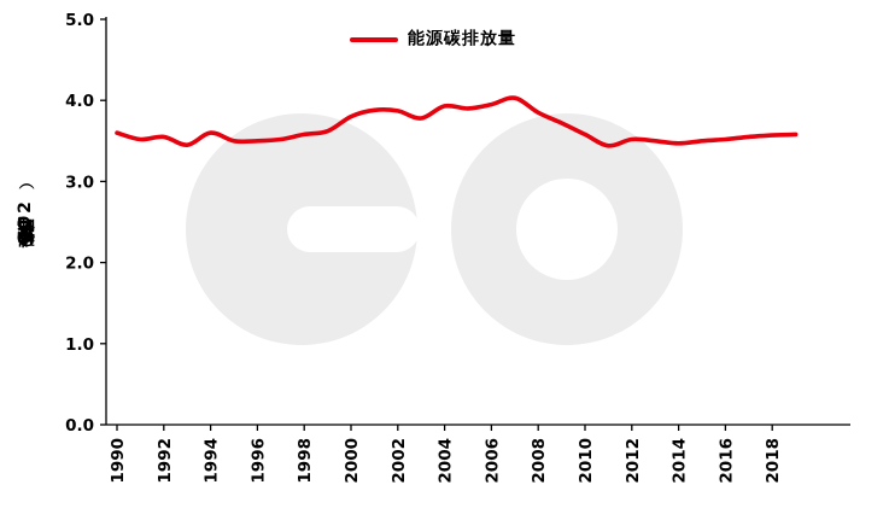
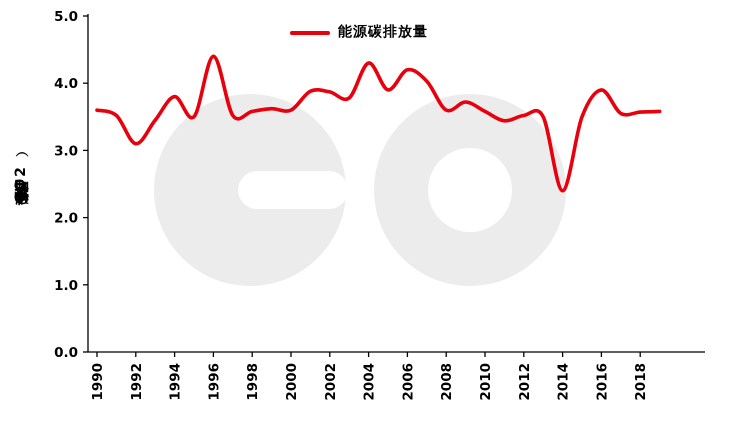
1992: 3.5 -> 3.1
1994: 3.6 -> 3.8
1996: 3.5 -> 4.4
2000: 3.8 -> 3.6
2004: 3.9 -> 4.3
2006: 4.0 -> 4.2
2008: 3.9 -> 3.6
2014: 3.5 -> 2.4
2016: 3.5 -> 3.9
